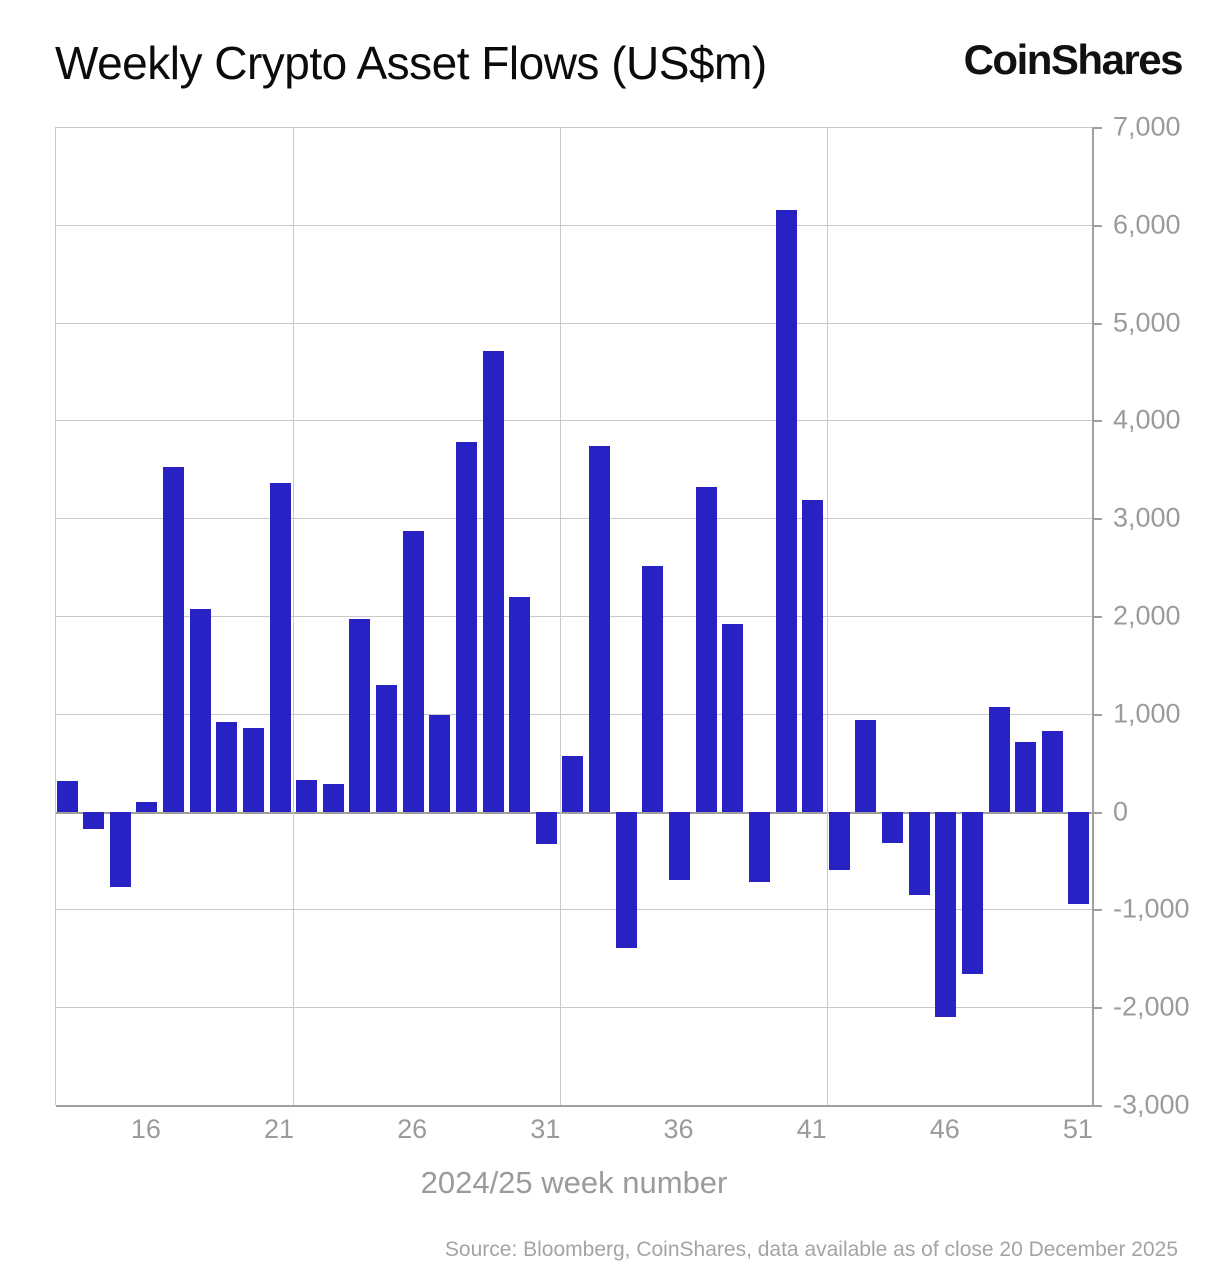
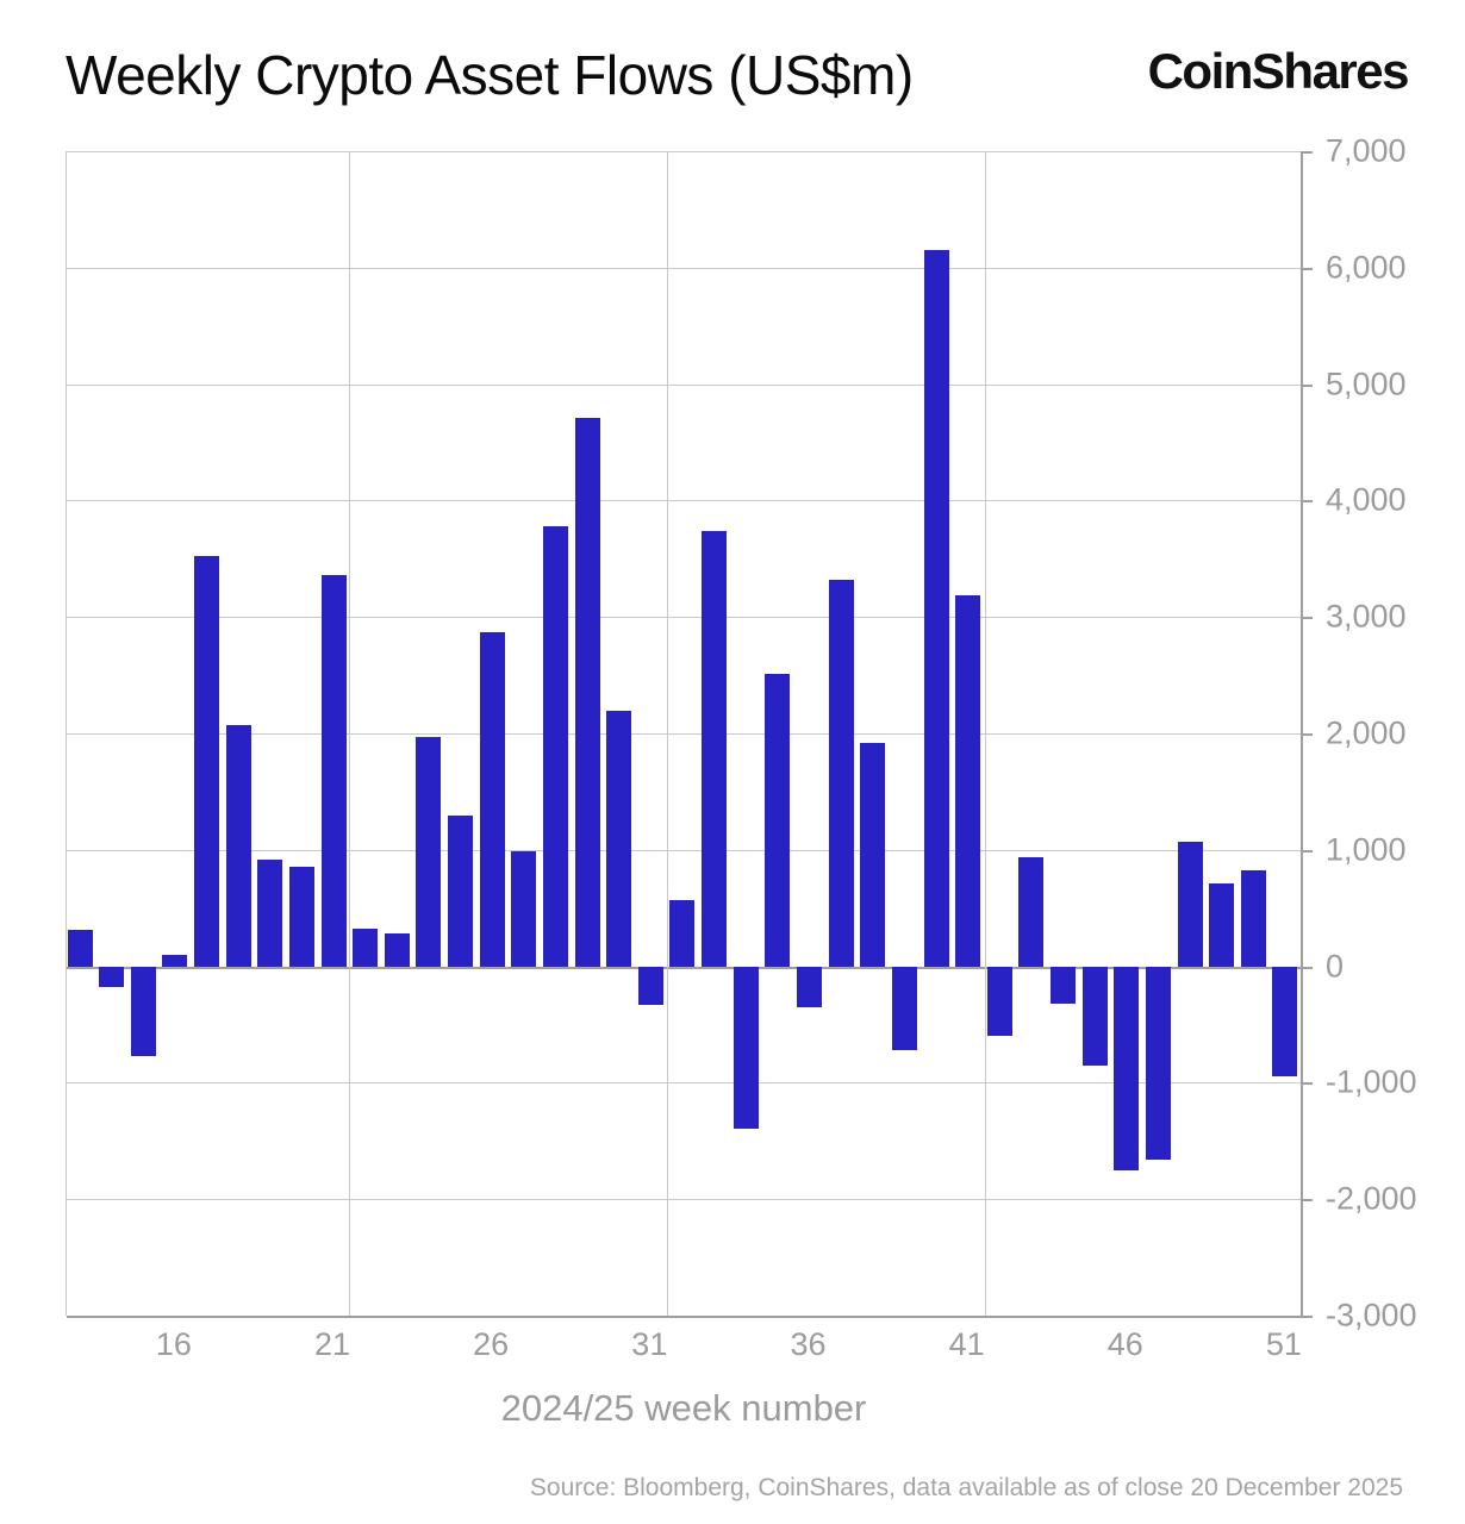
36: -700 -> -400
46: -2100 -> -1800
